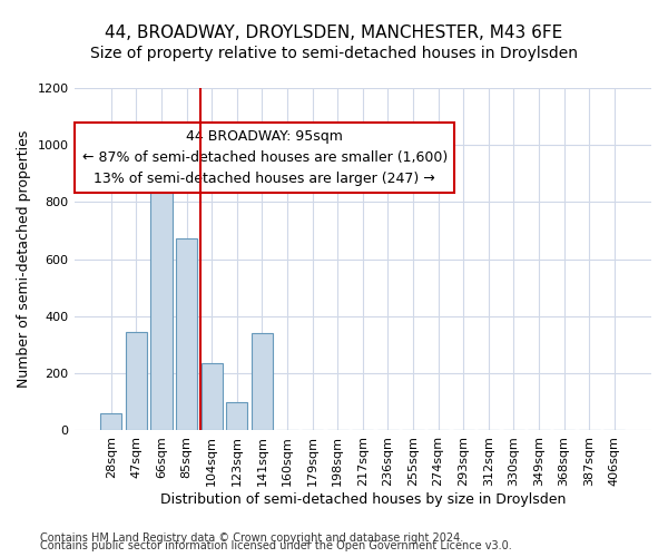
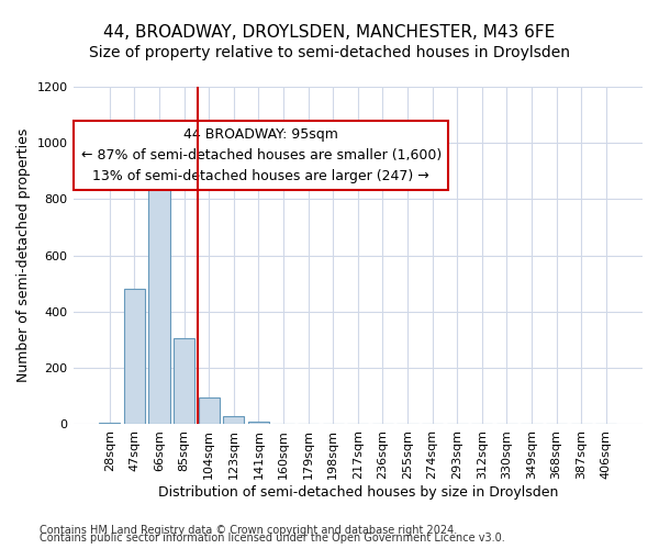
28sqm: 60 -> 5
47sqm: 345 -> 480
85sqm: 675 -> 305
104sqm: 235 -> 95
123sqm: 100 -> 28
141sqm: 340 -> 8
